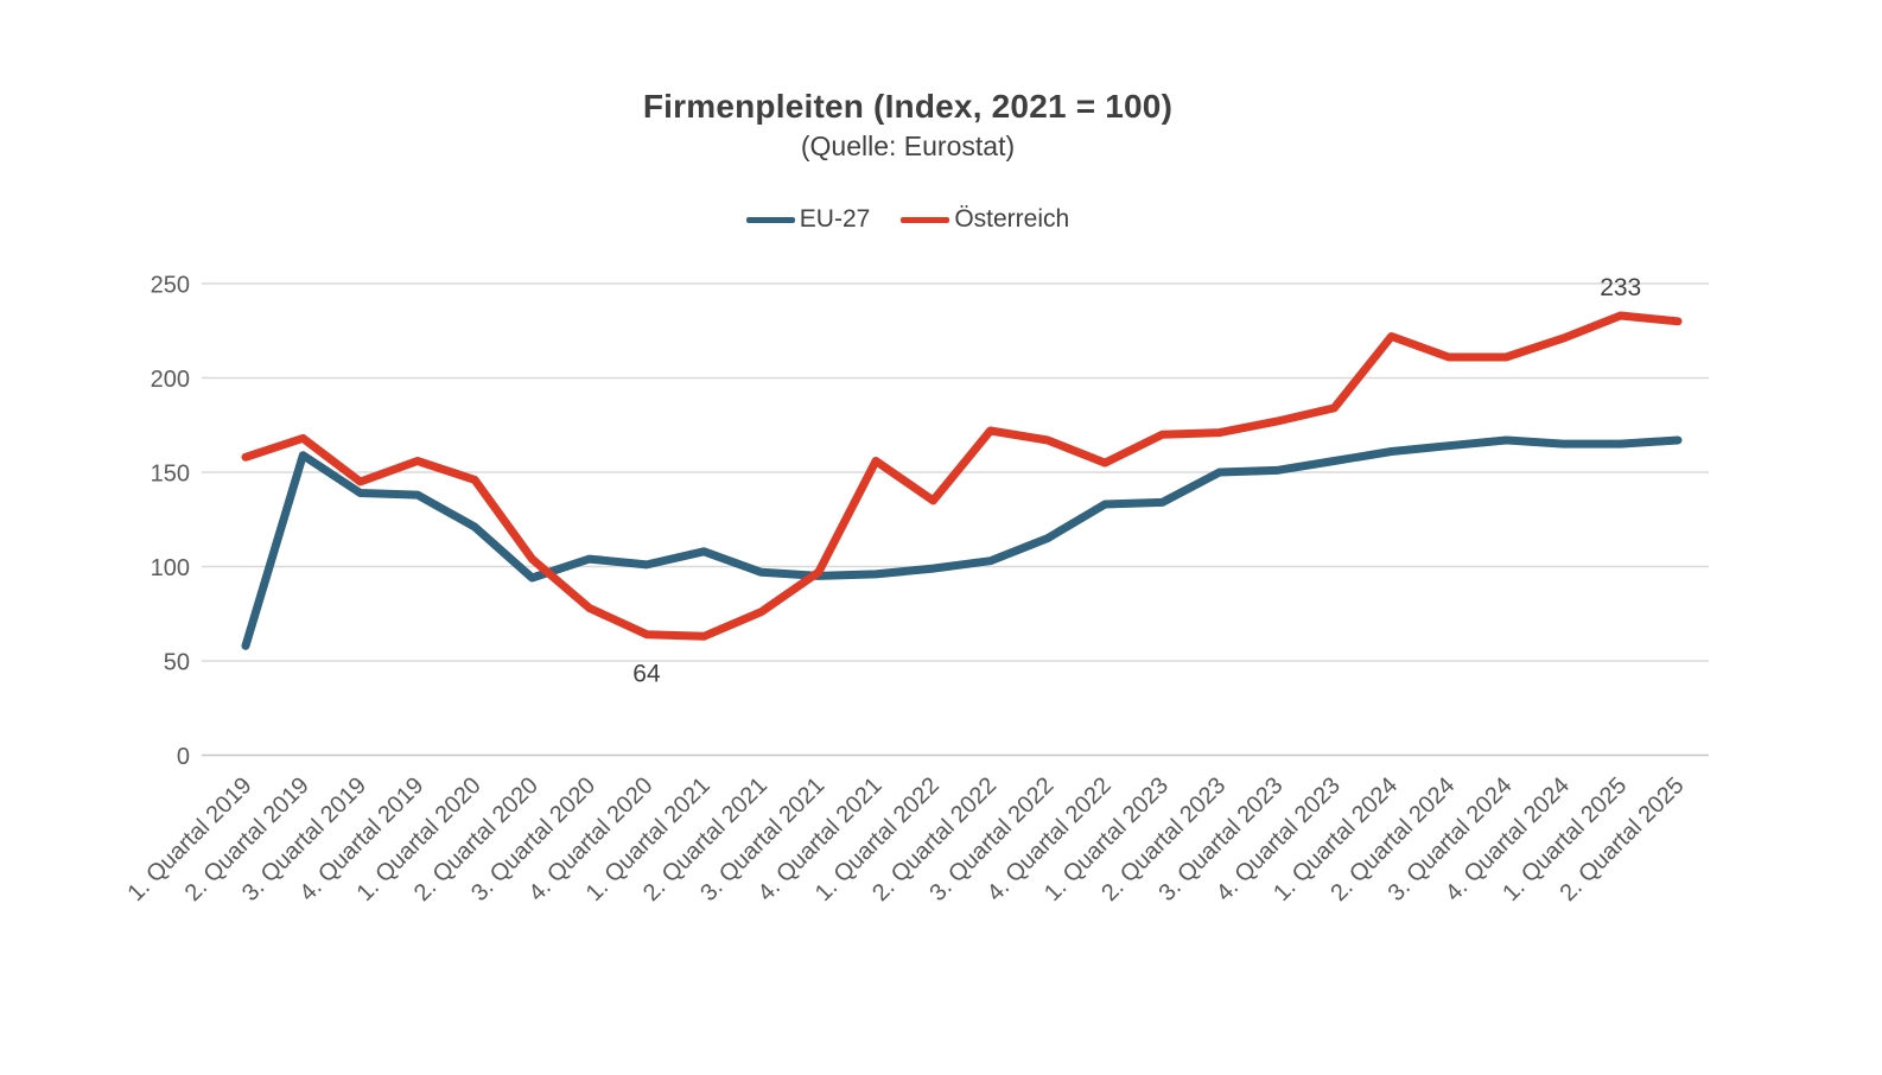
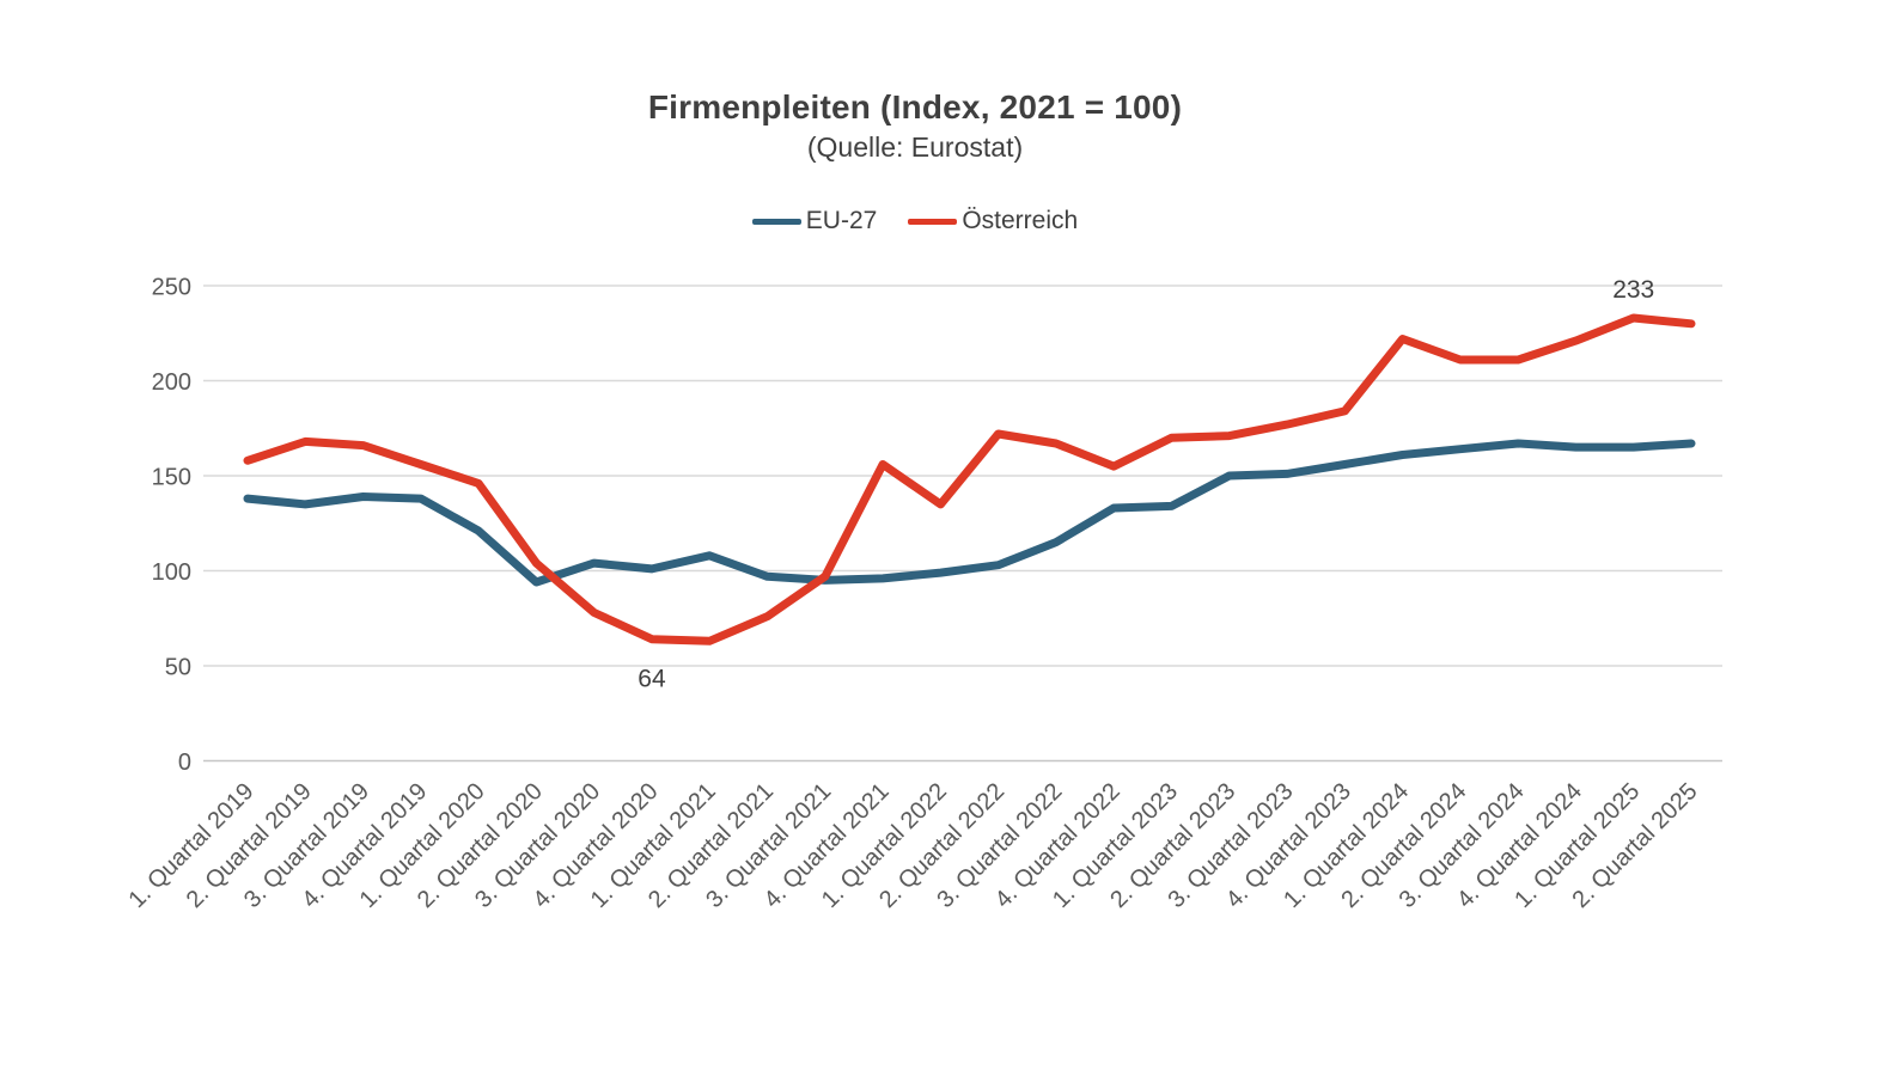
EU-27/1. Quartal 2019: 58 -> 138
EU-27/2. Quartal 2019: 159 -> 135
Österreich/3. Quartal 2019: 145 -> 166
